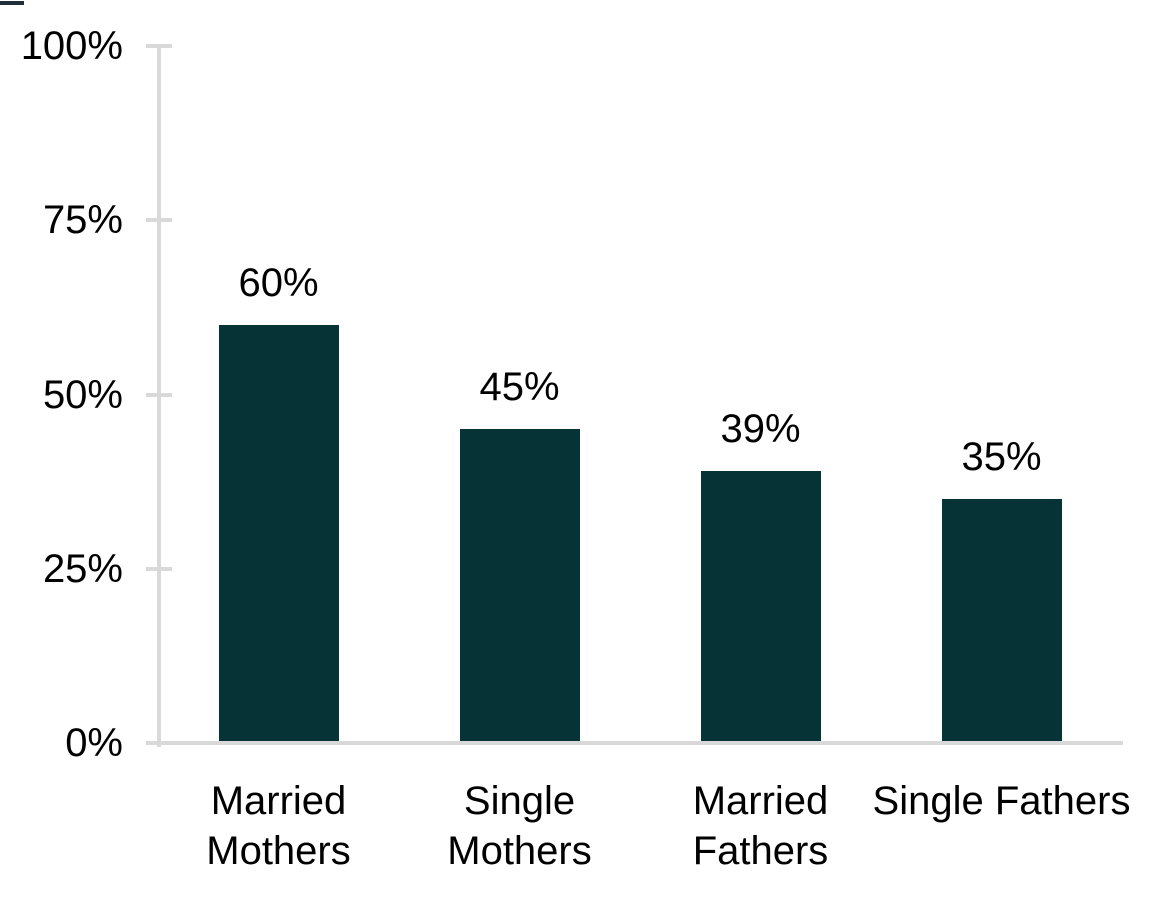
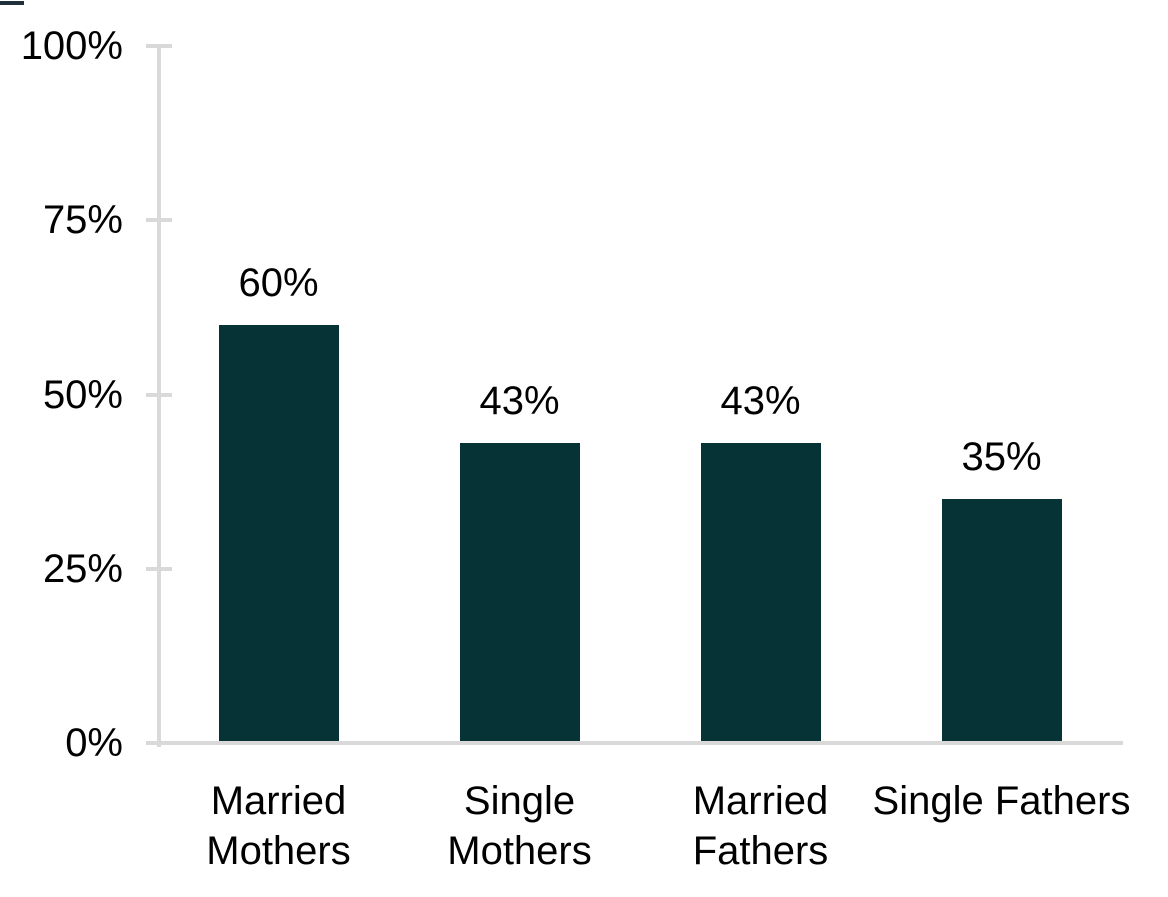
Single Mothers: 45% -> 43%
Married Fathers: 39% -> 43%
